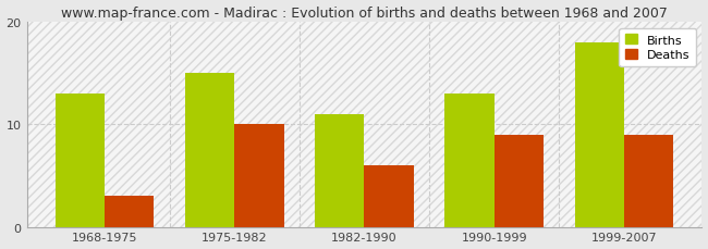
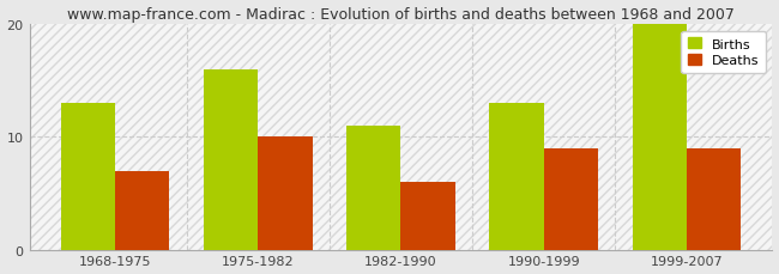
Deaths/1968-1975: 3 -> 7
Births/1975-1982: 15 -> 16
Births/1999-2007: 18 -> 20
